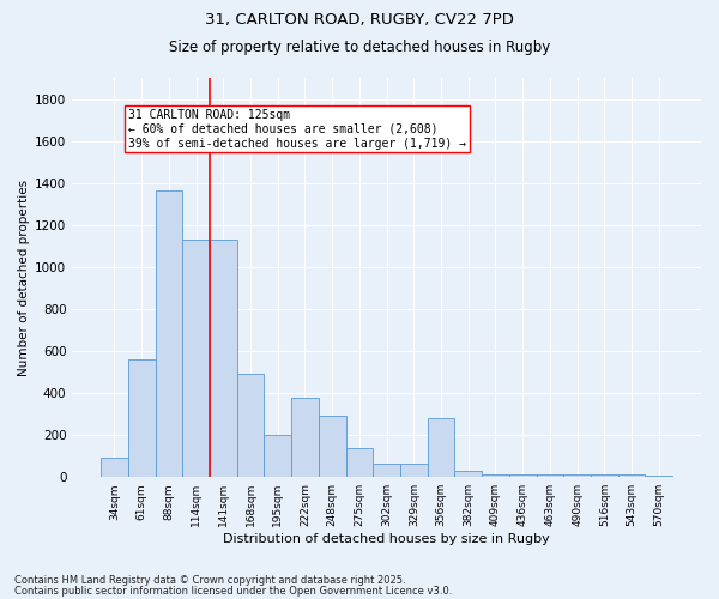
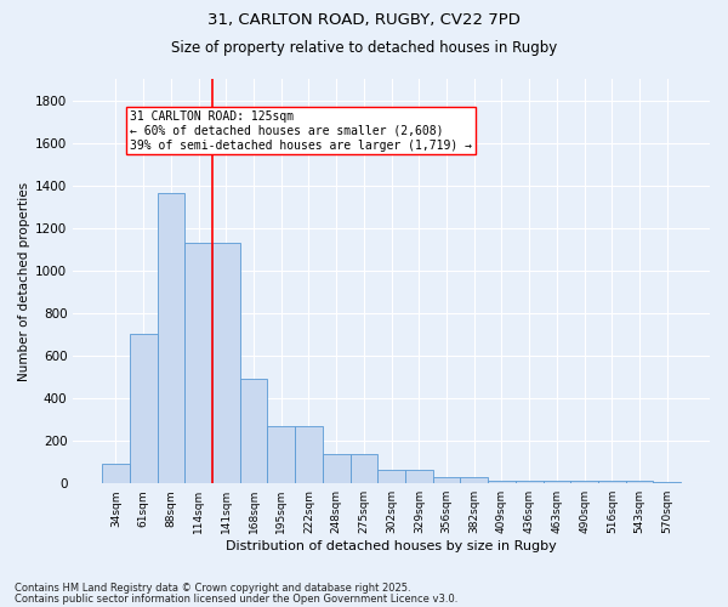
61sqm: 560 -> 700
195sqm: 200 -> 270
222sqm: 380 -> 270
248sqm: 290 -> 140
356sqm: 280 -> 30
